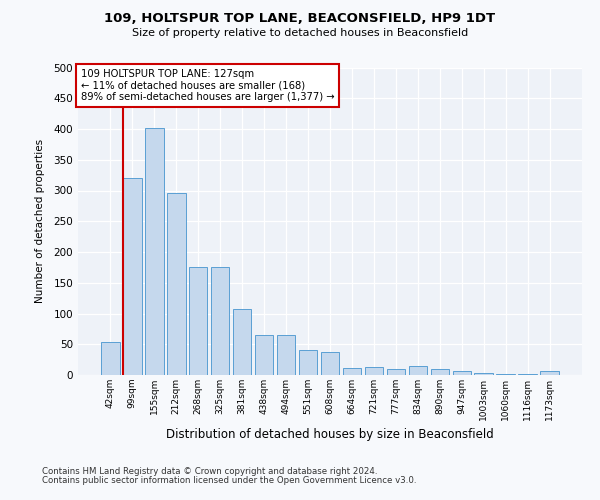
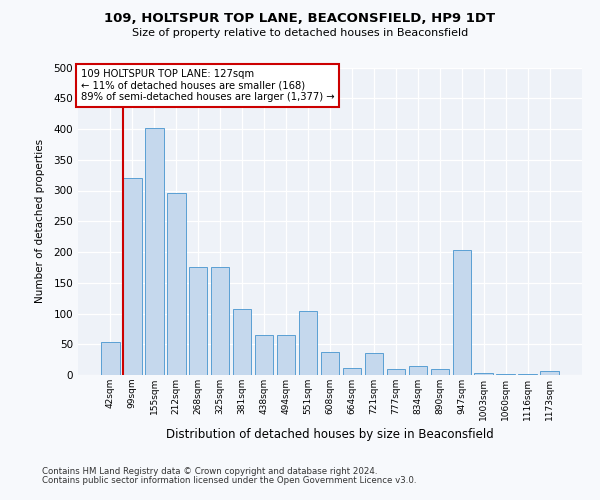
551sqm: 40 -> 104
721sqm: 13 -> 36
947sqm: 7 -> 204
